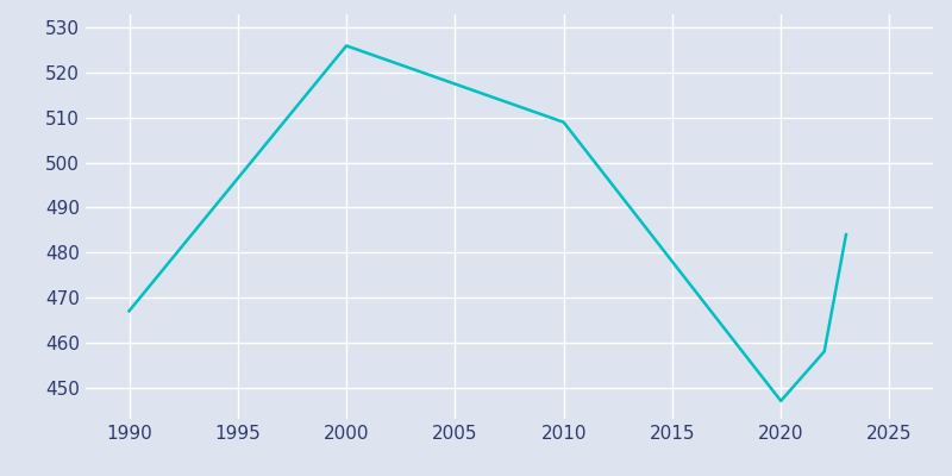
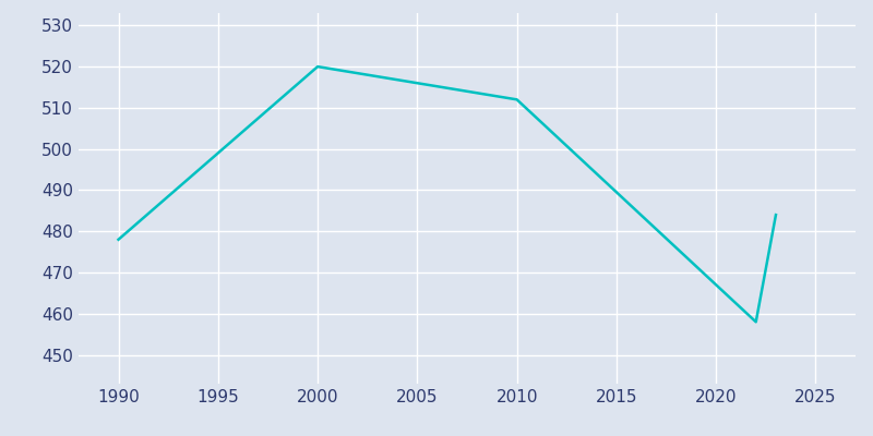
1990: 467 -> 478
2000: 526 -> 520
2010: 509 -> 512
2020: 447 -> 467
